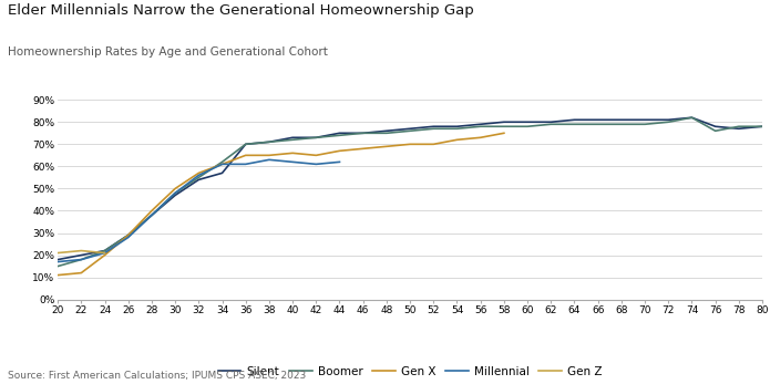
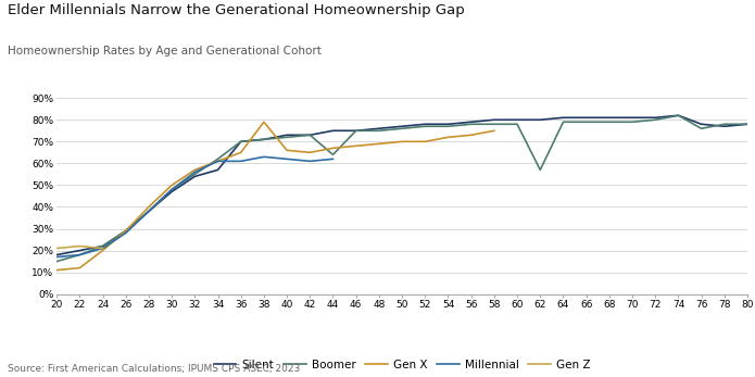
Gen X/38: 65% -> 79%
Boomer/44: 74% -> 64%
Boomer/62: 79% -> 57%
